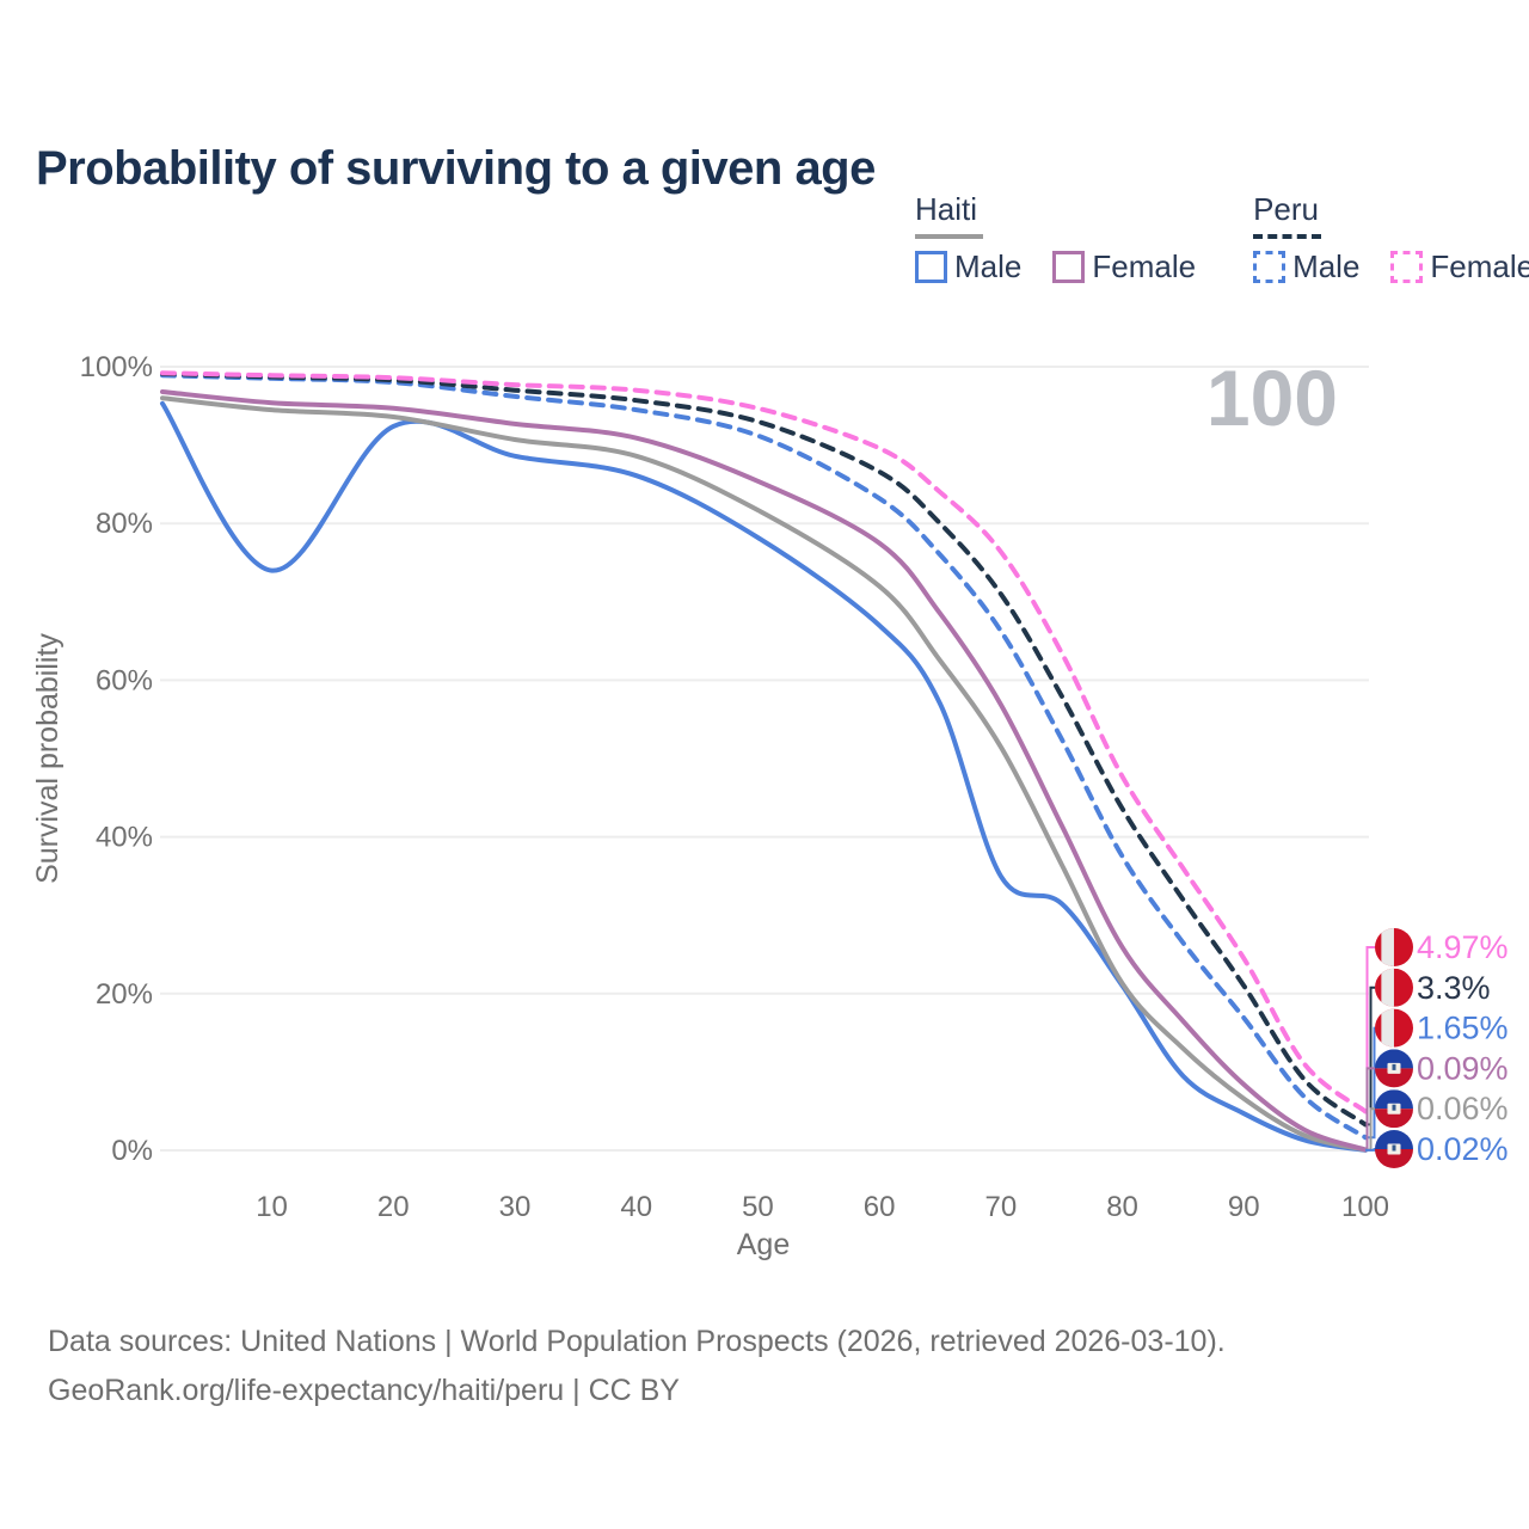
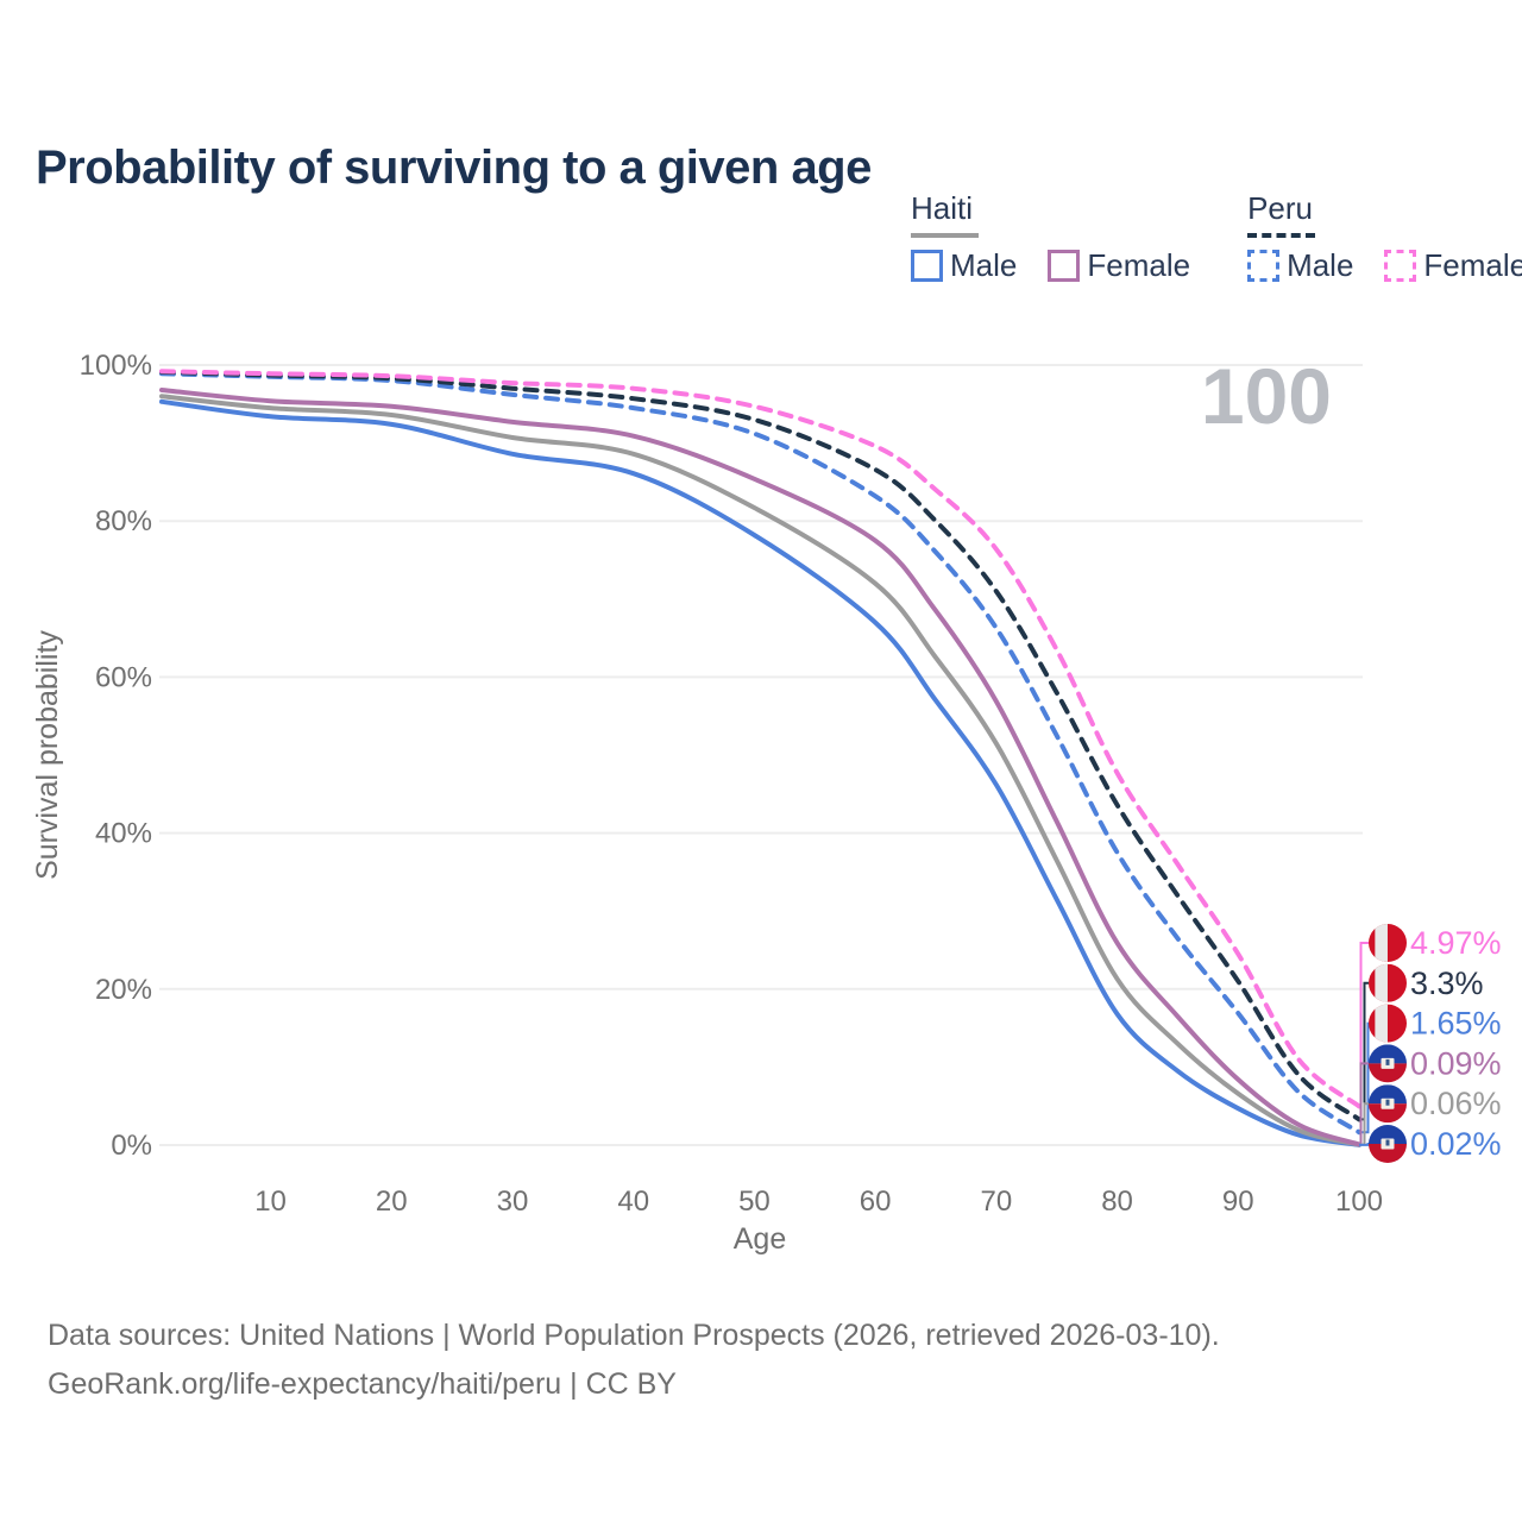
Haiti Male/10: 74% -> 93%
Haiti Male/70: 35% -> 46%
Haiti Male/80: 21% -> 17%
